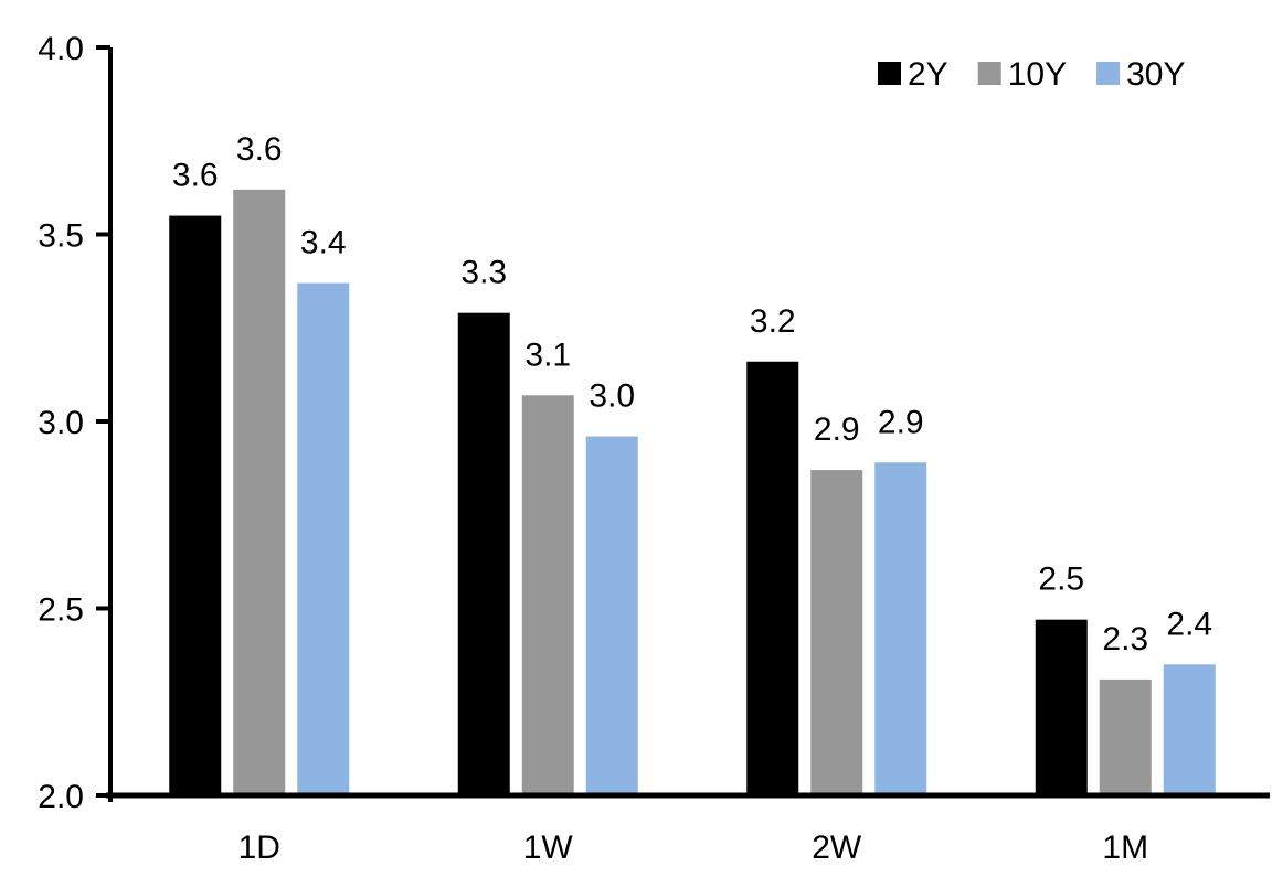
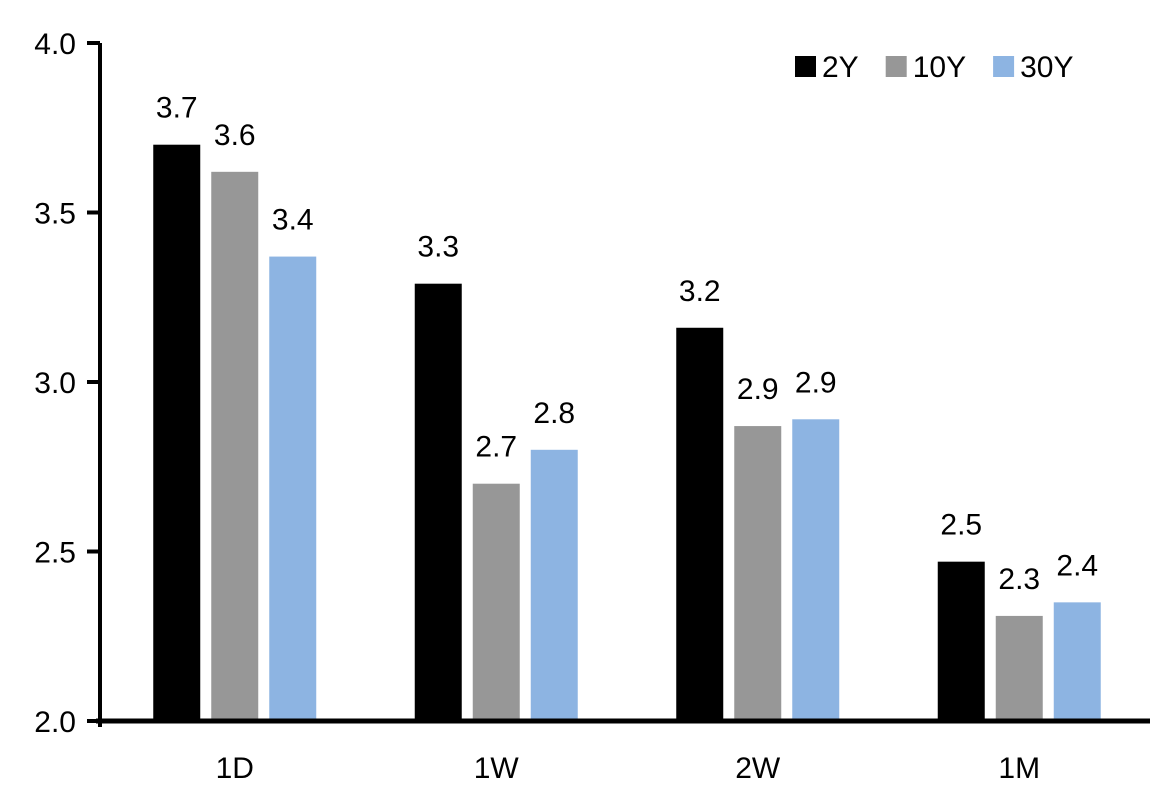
2Y/1D: 3.6 -> 3.7
10Y/1W: 3.1 -> 2.7
30Y/1W: 3.0 -> 2.8
